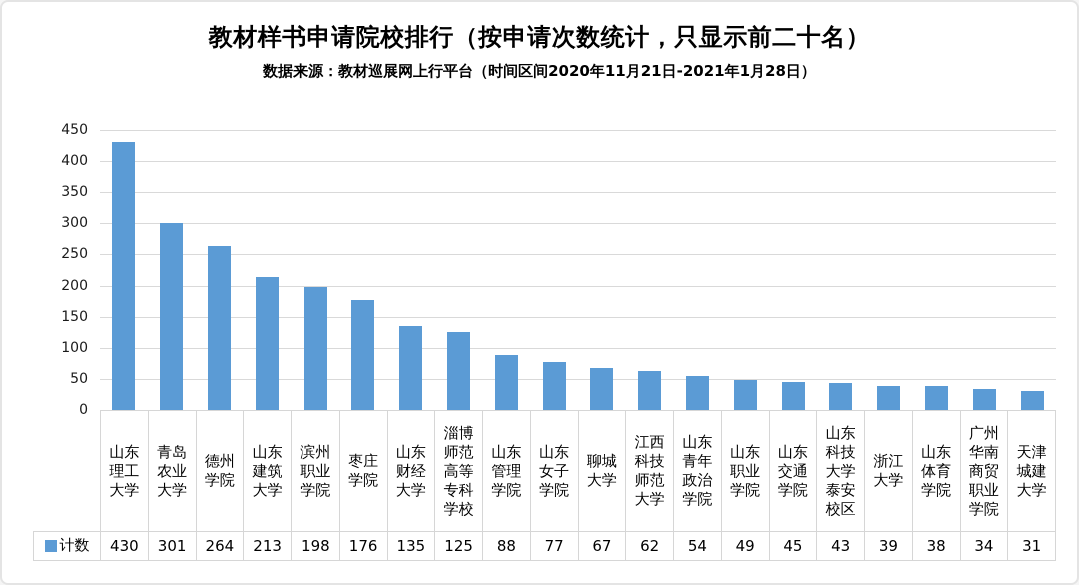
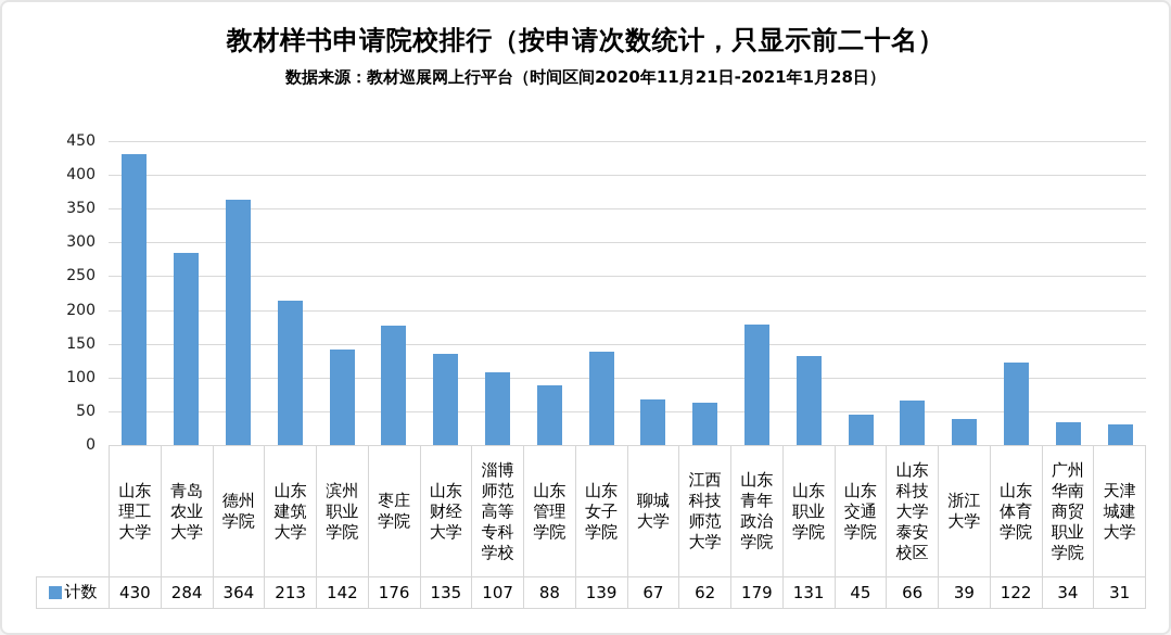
青岛农业大学: 301 -> 284
德州学院: 264 -> 364
滨州职业学院: 198 -> 142
淄博师范高等专科学校: 125 -> 107
山东女子学院: 77 -> 139
山东青年政治学院: 54 -> 179
山东职业学院: 49 -> 131
山东科技大学泰安校区: 43 -> 66
山东体育学院: 38 -> 122
